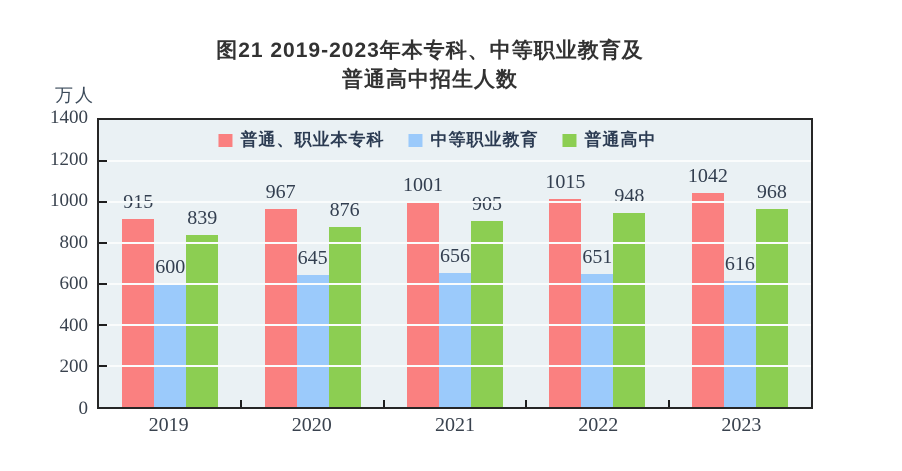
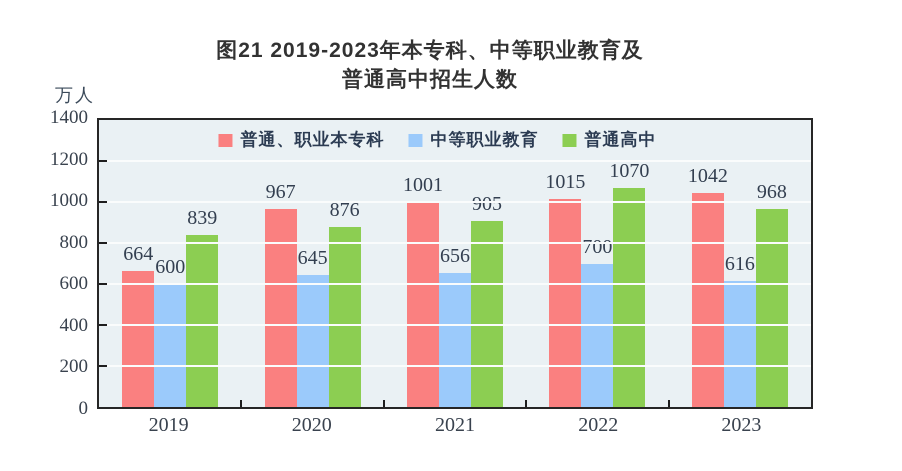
普通、职业本专科/2019: 915 -> 664
中等职业教育/2022: 651 -> 700
普通高中/2022: 948 -> 1070
